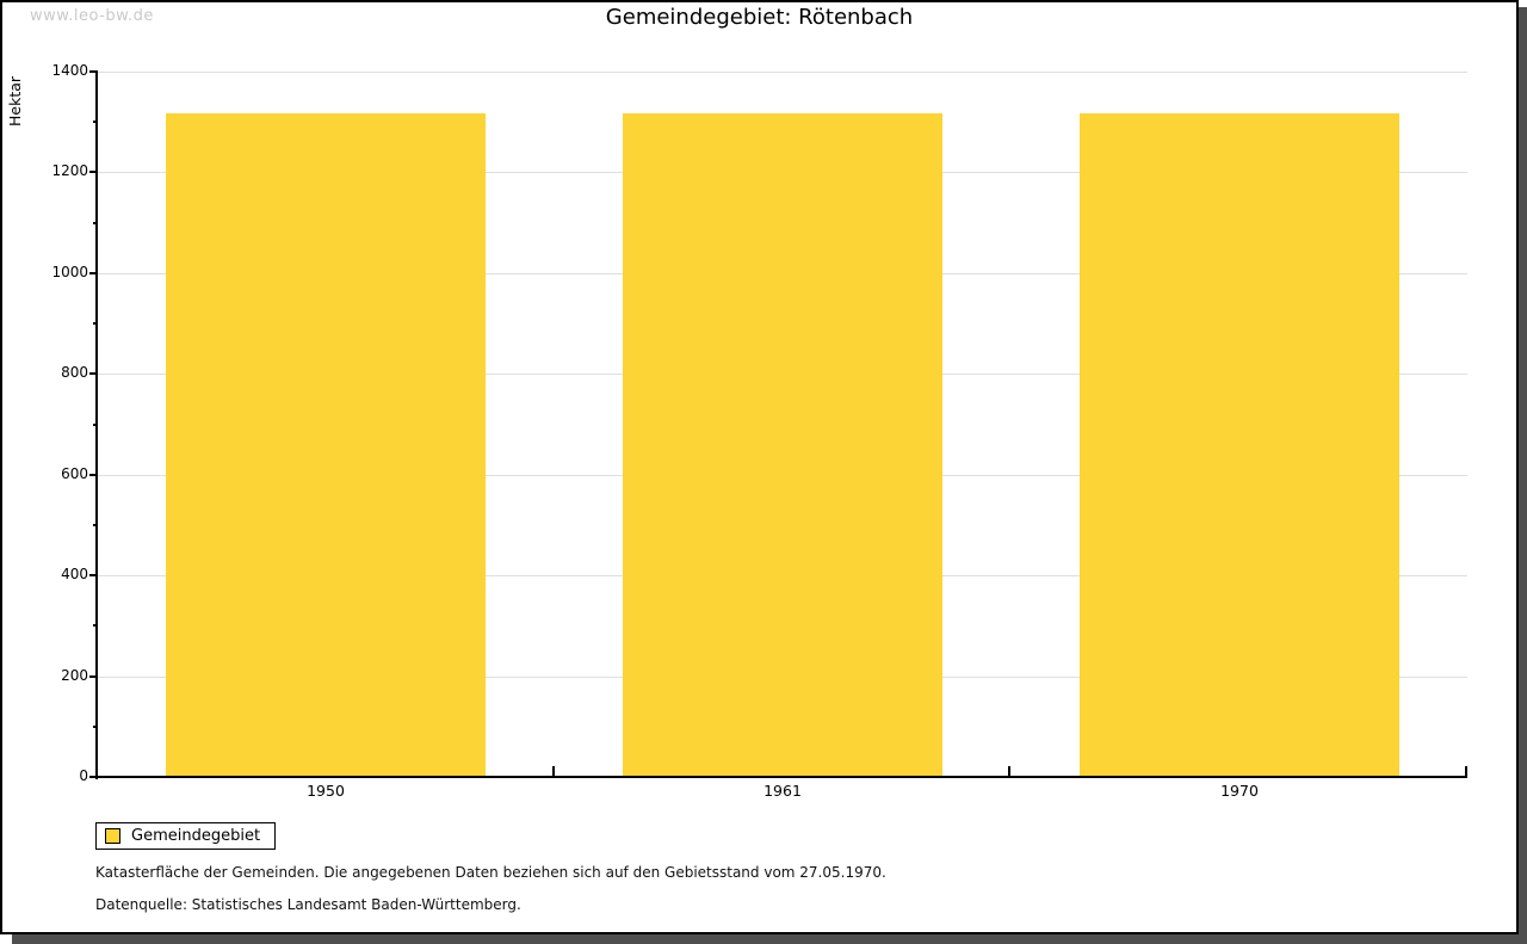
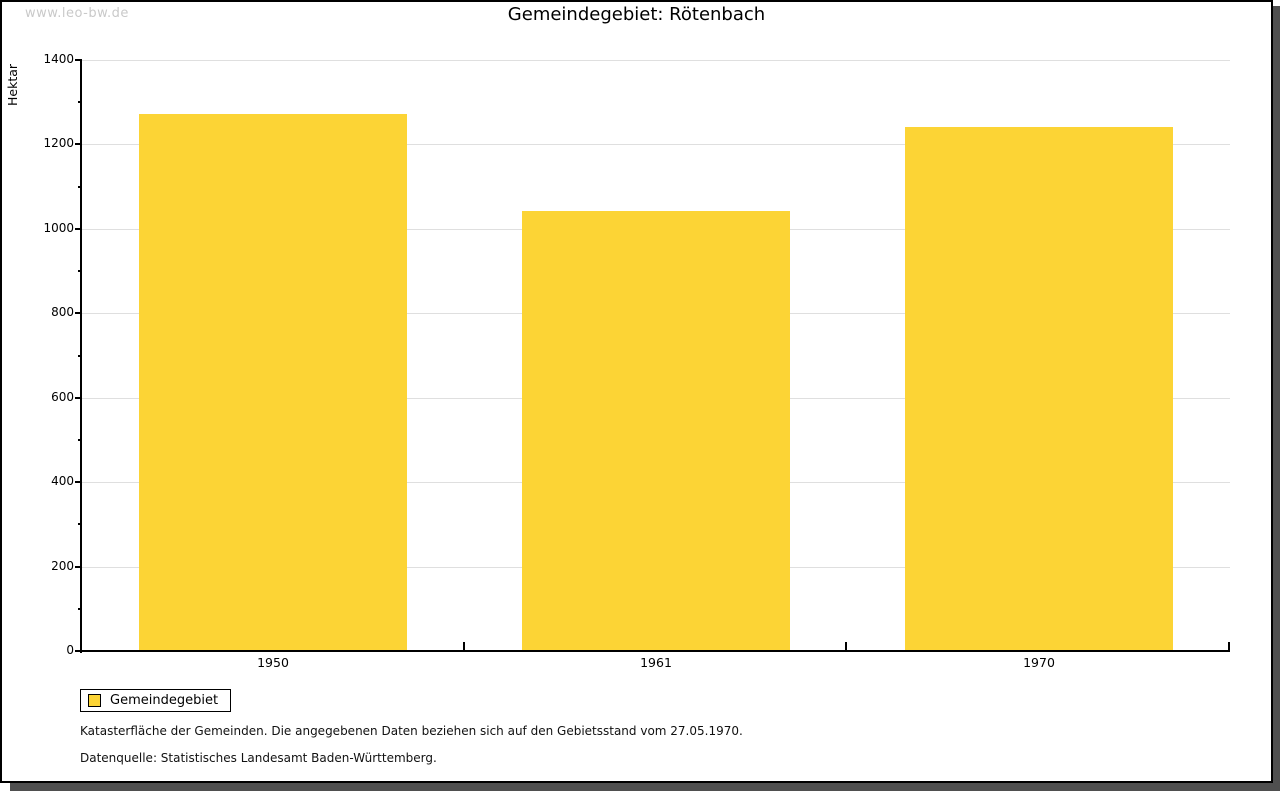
1950: 1320 -> 1270
1961: 1320 -> 1040
1970: 1320 -> 1240
